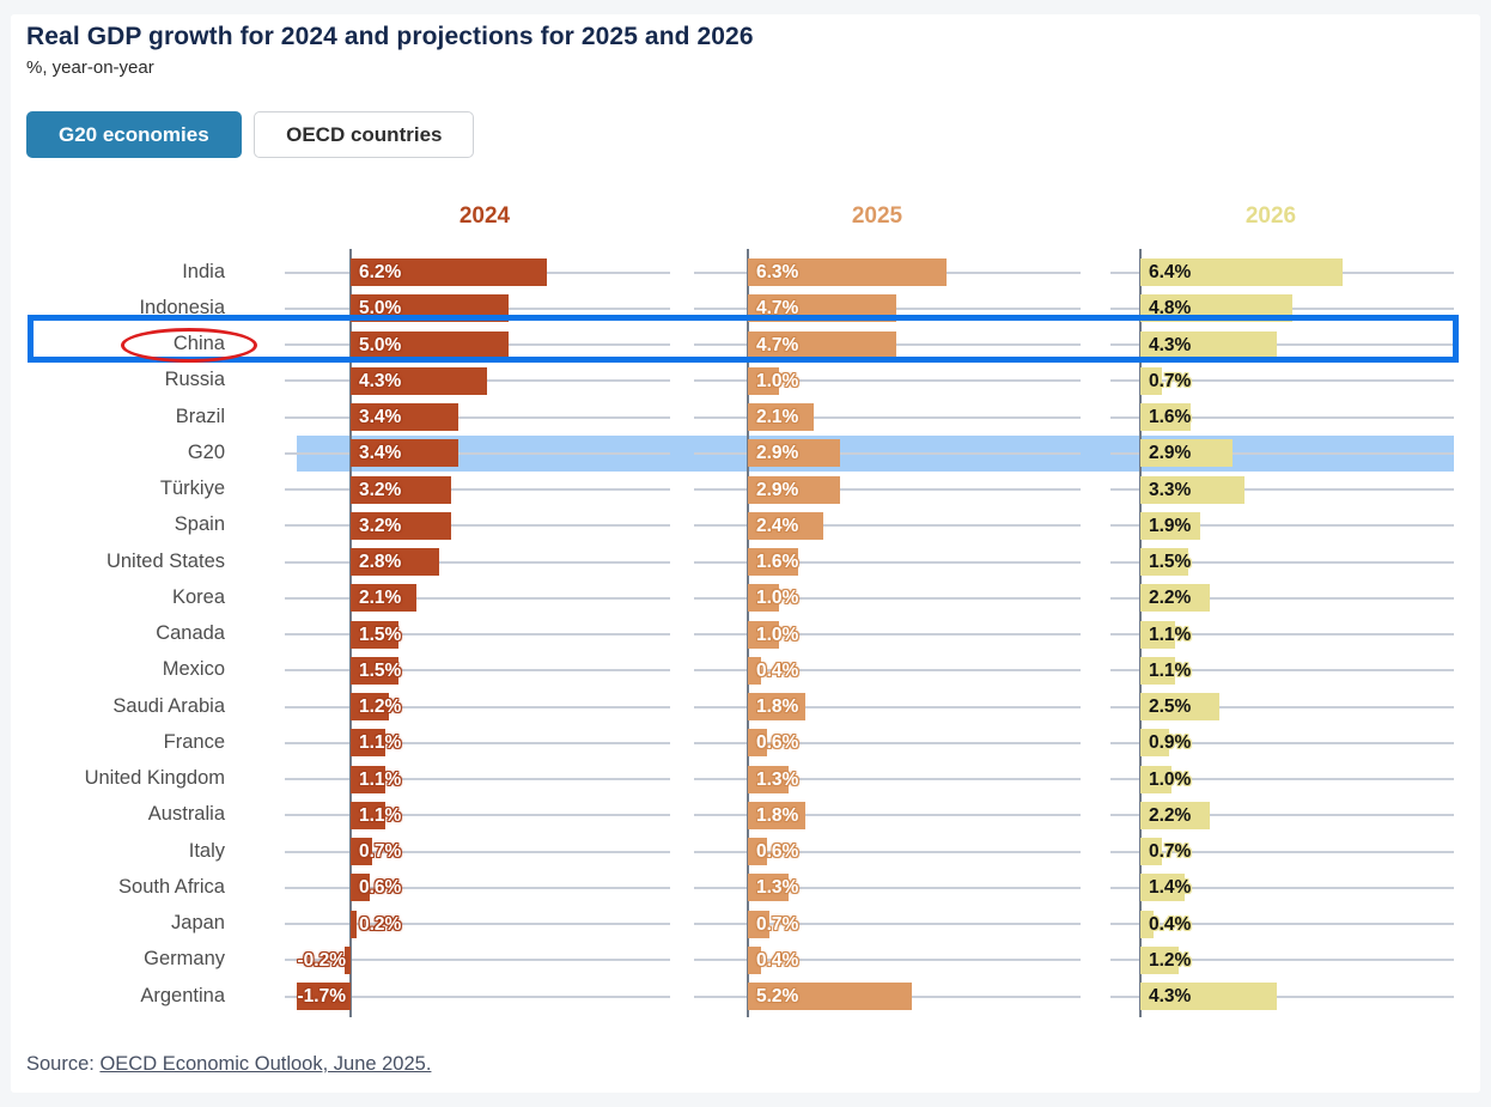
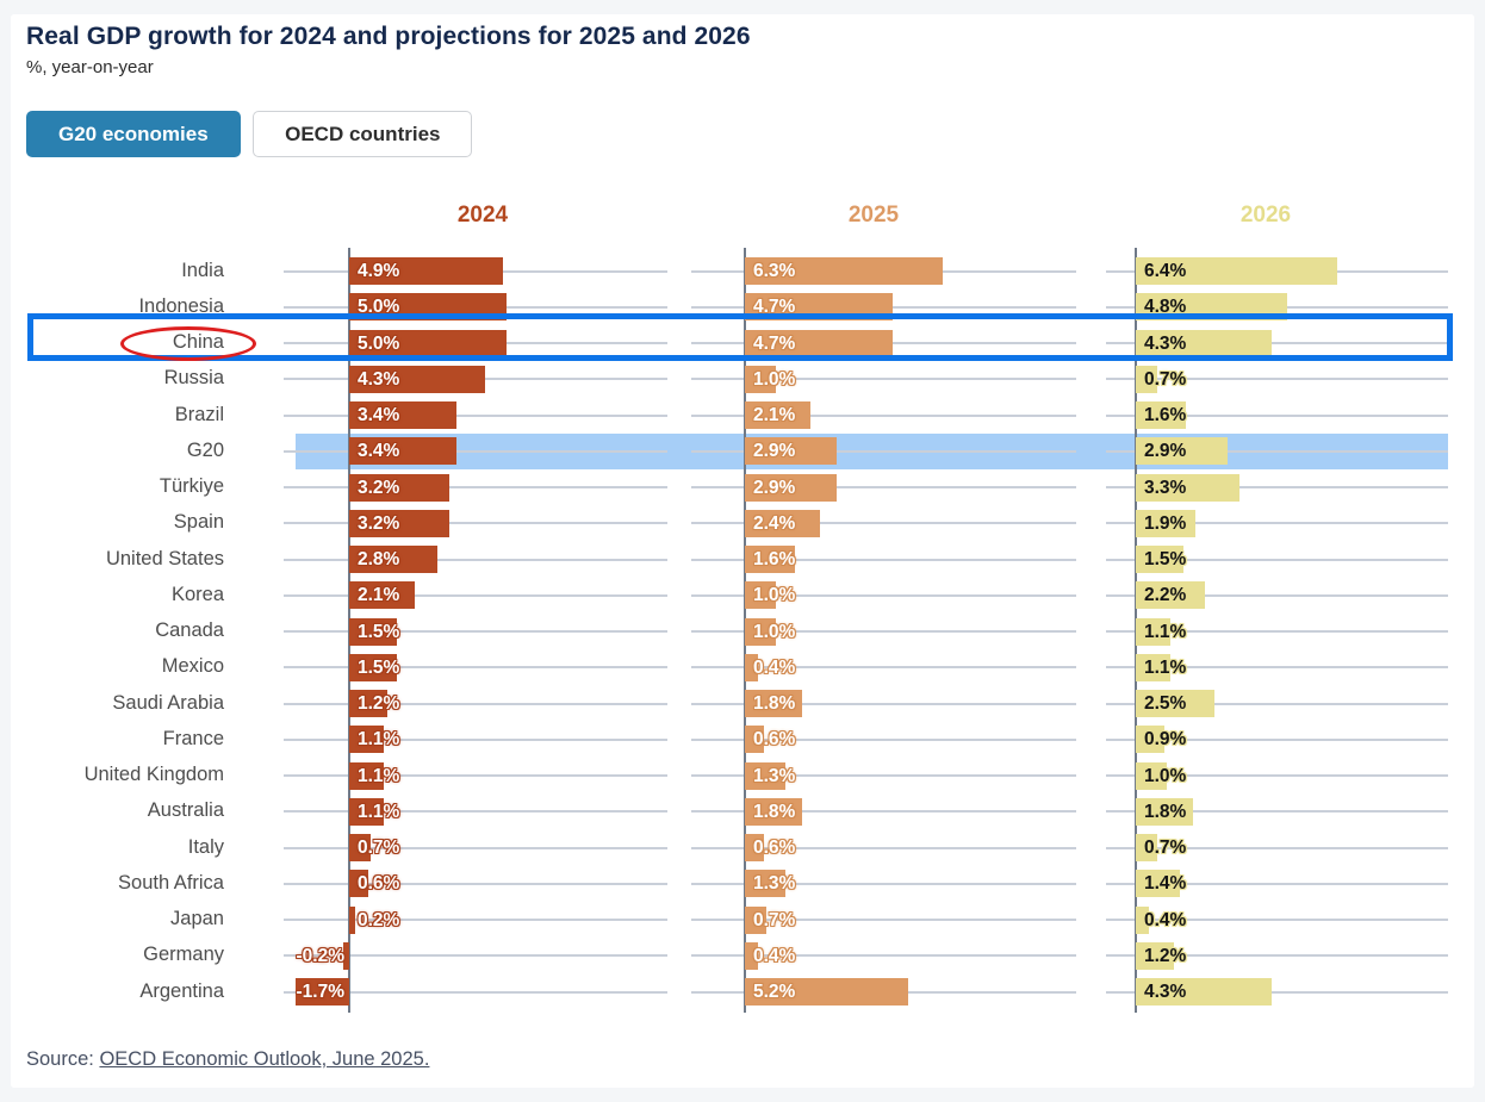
2024/India: 6.2% -> 4.9%
2026/Australia: 2.2% -> 1.8%
